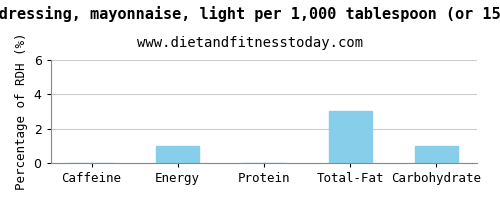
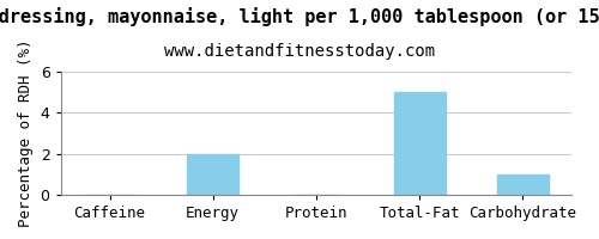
Energy: 1 -> 2
Total-Fat: 3 -> 5
